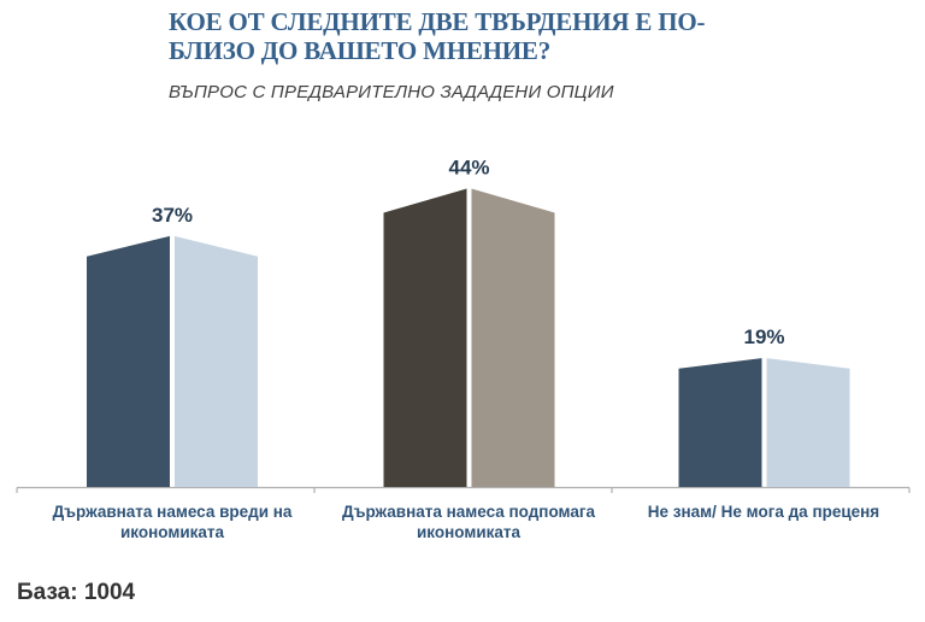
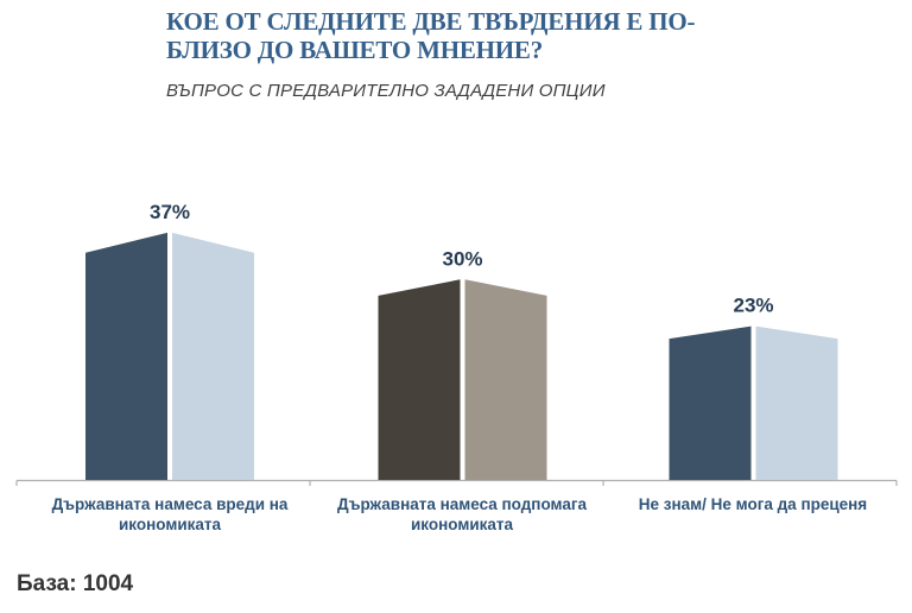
Държавната намеса подпомага икономиката: 44% -> 30%
Не знам/ Не мога да преценя: 19% -> 23%
